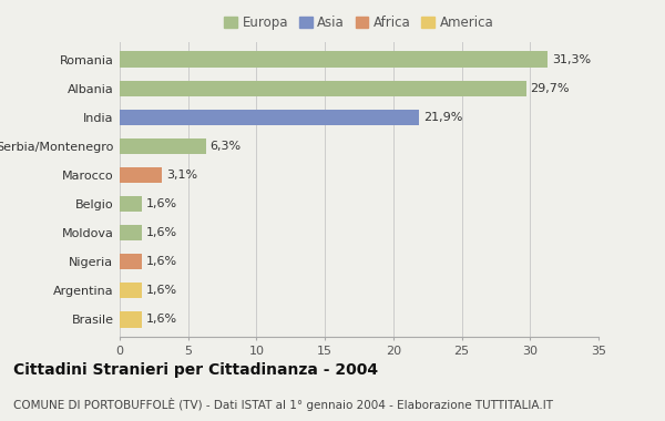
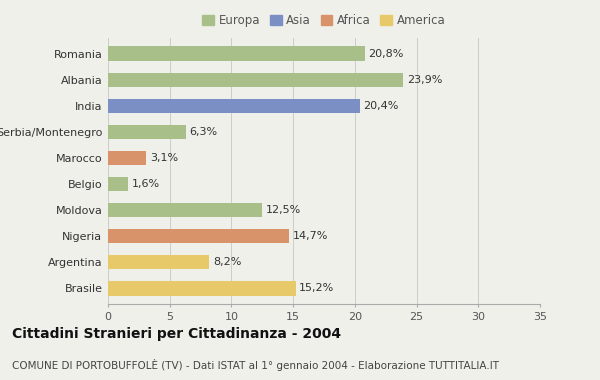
Romania: 31,3% -> 20,8%
Albania: 29,7% -> 23,9%
India: 21,9% -> 20,4%
Moldova: 1,6% -> 12,5%
Nigeria: 1,6% -> 14,7%
Argentina: 1,6% -> 8,2%
Brasile: 1,6% -> 15,2%
